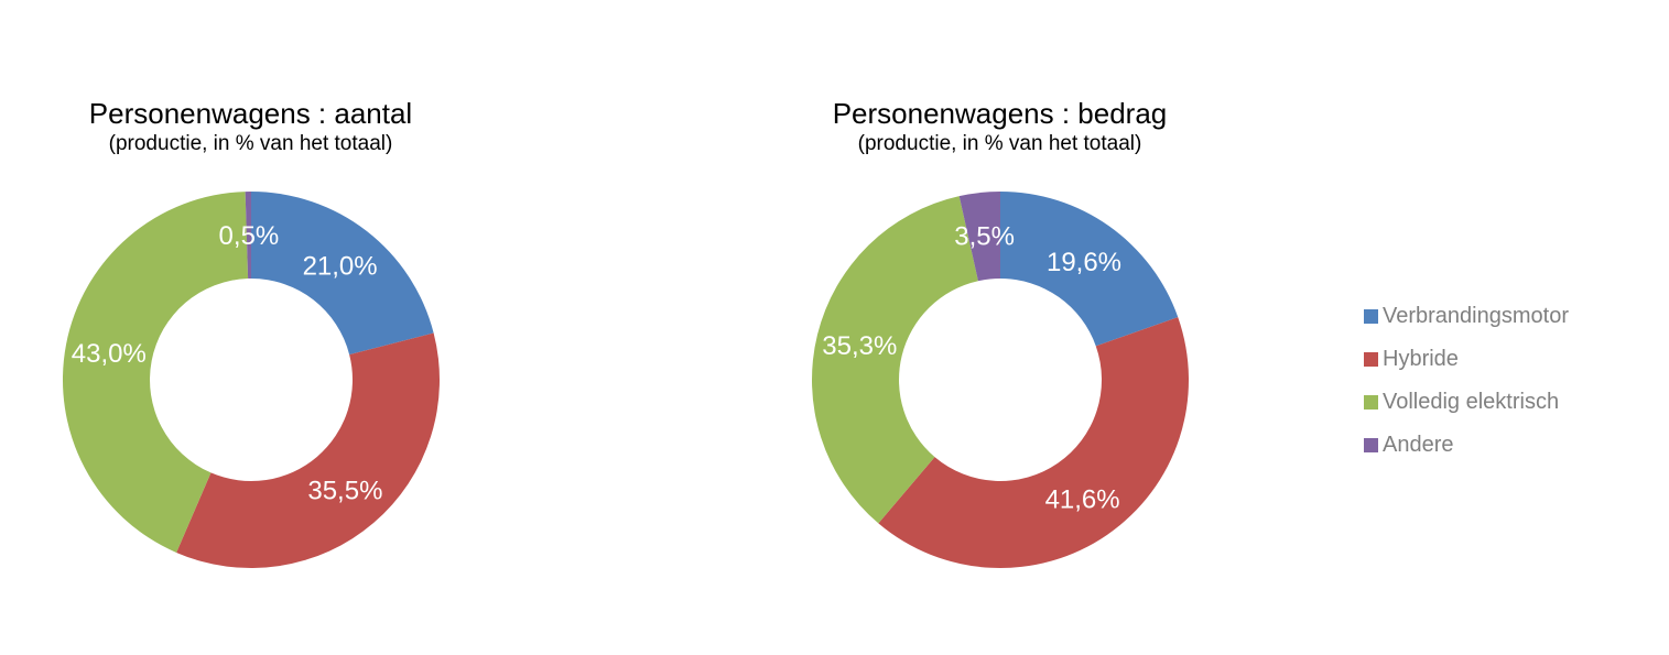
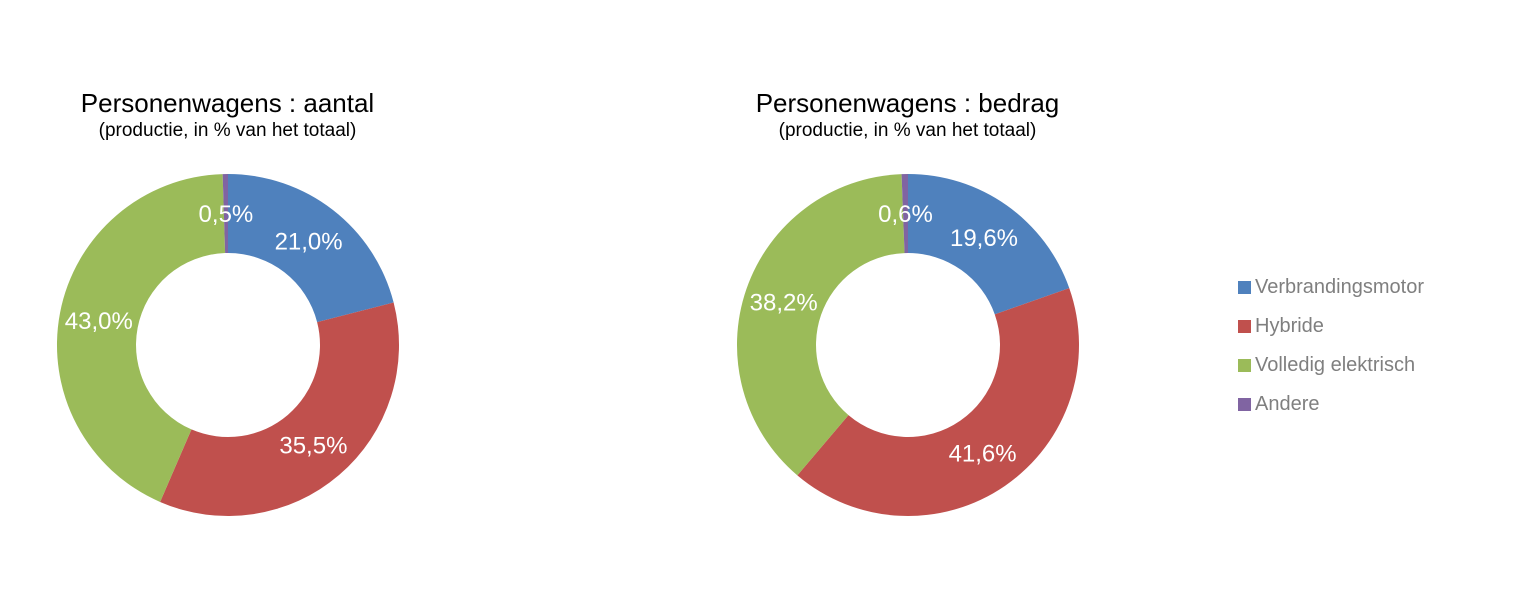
Personenwagens : bedrag/Volledig elektrisch: 35,3% -> 38,2%
Personenwagens : bedrag/Andere: 3,5% -> 0,6%
